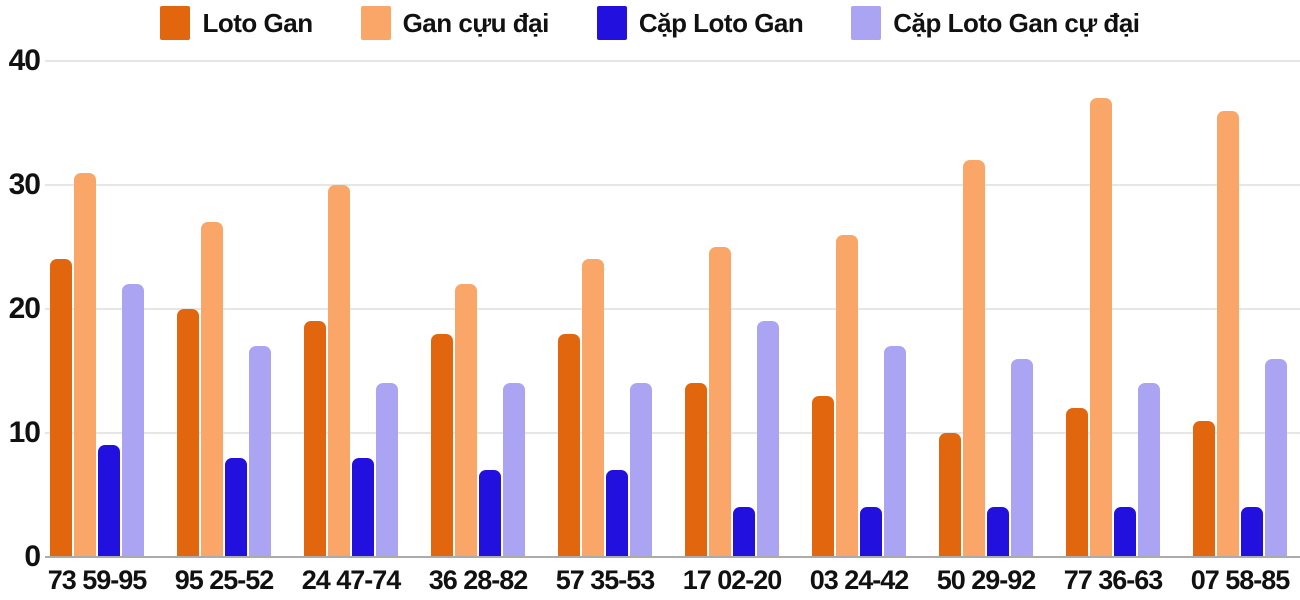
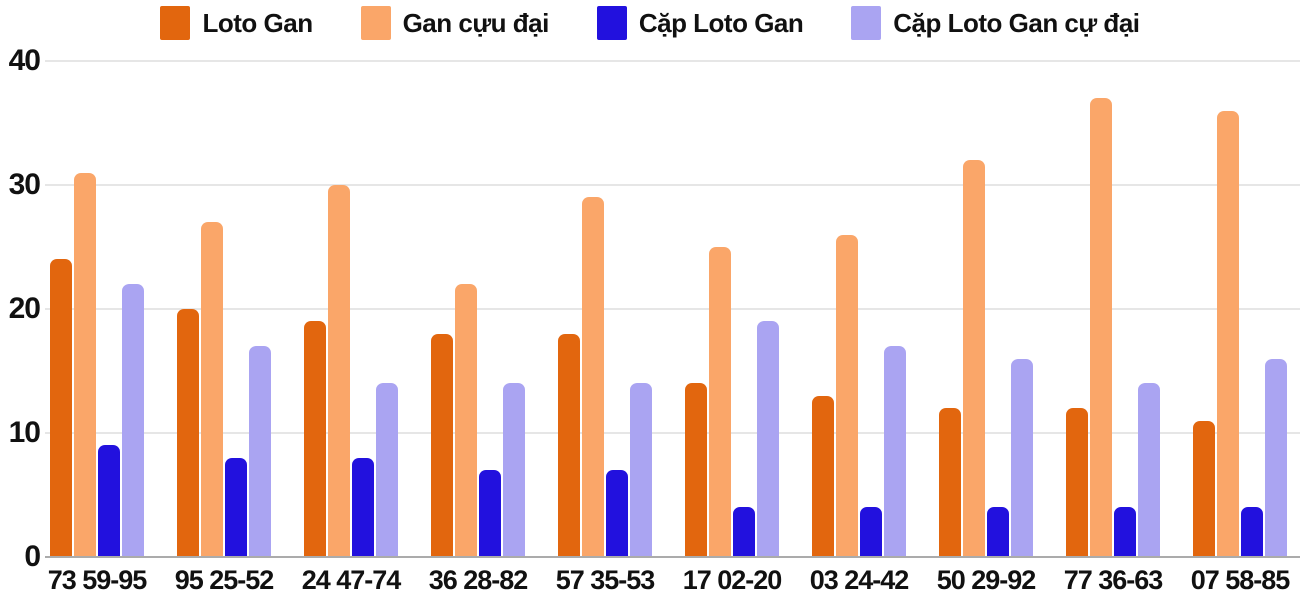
Gan cựu đại/57 35-53: 24 -> 29
Loto Gan/50 29-92: 10 -> 12
